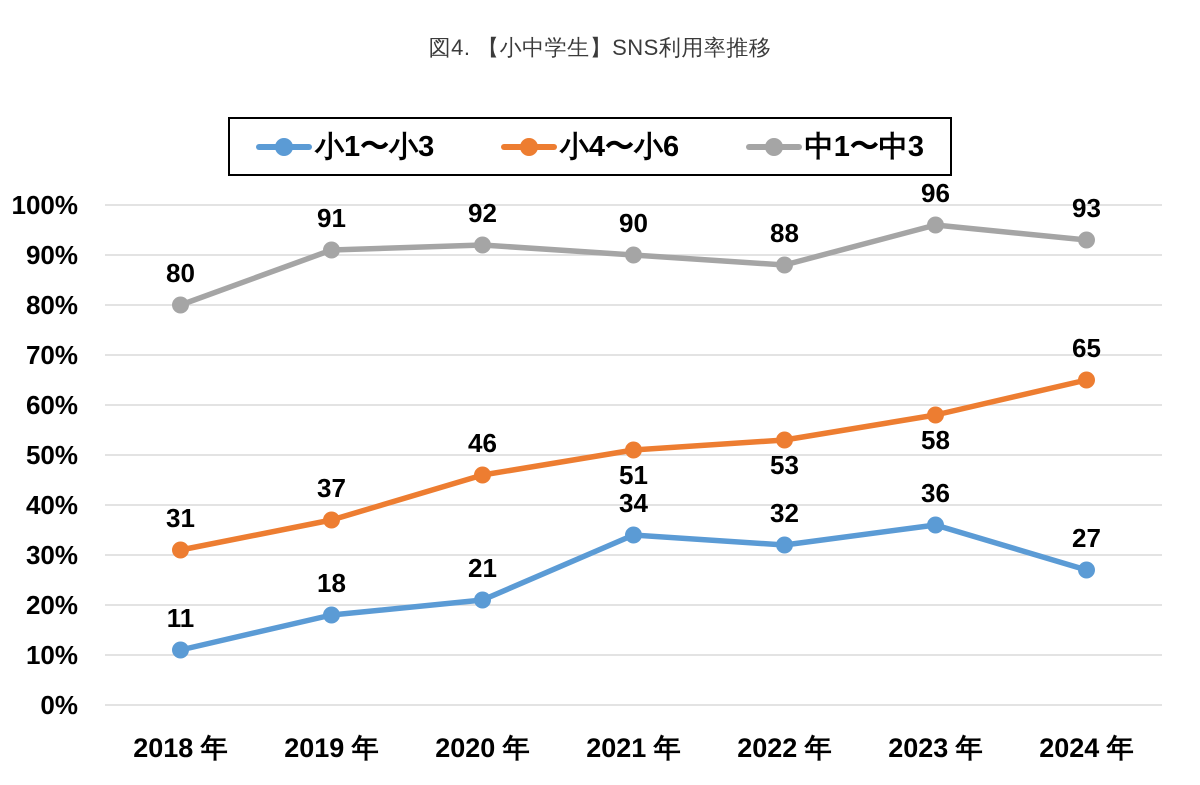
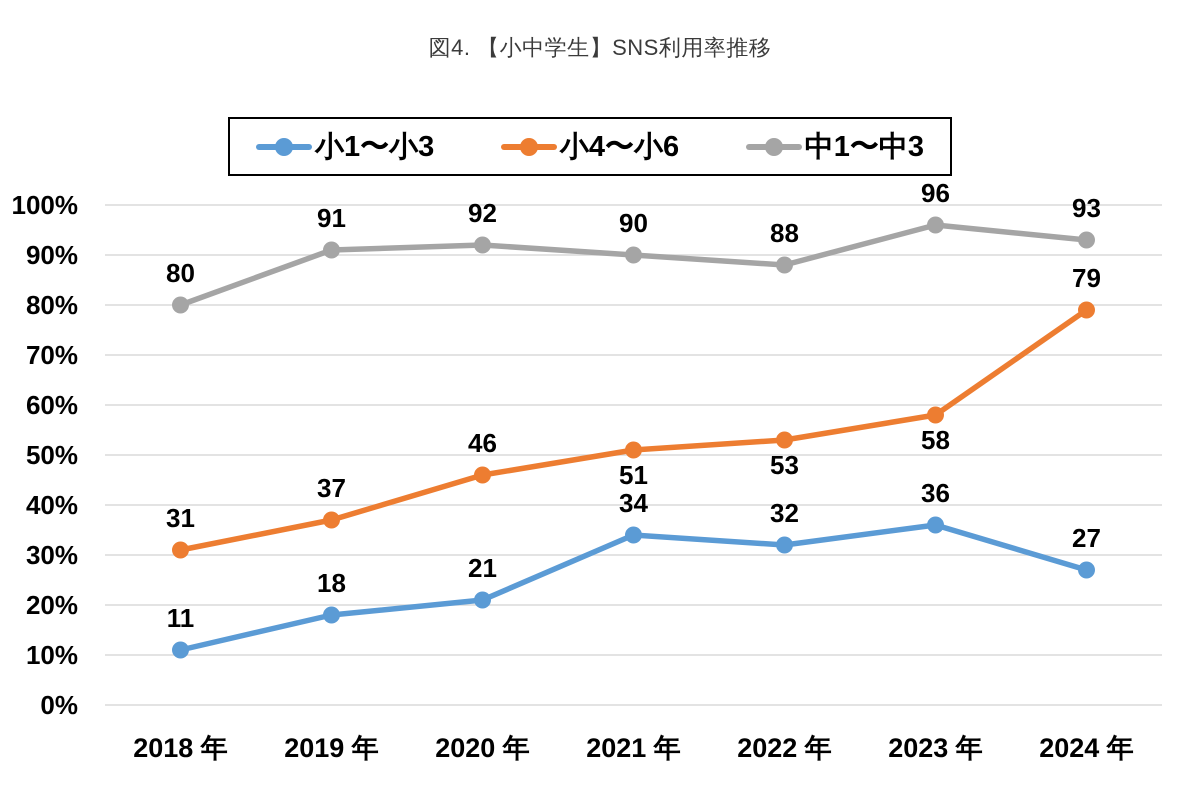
小4〜小6/2024 年: 65 -> 79
